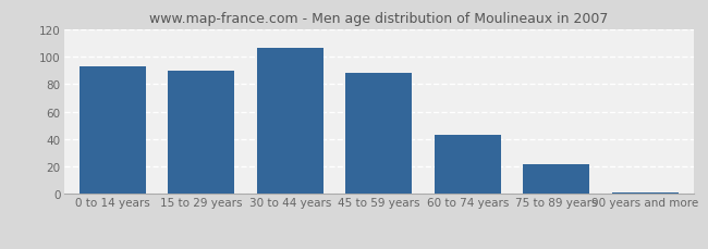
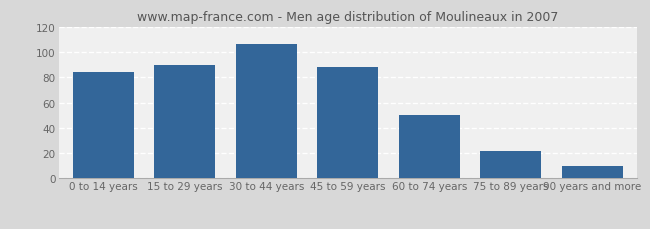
0 to 14 years: 93 -> 84
60 to 74 years: 43 -> 50
90 years and more: 1 -> 10
